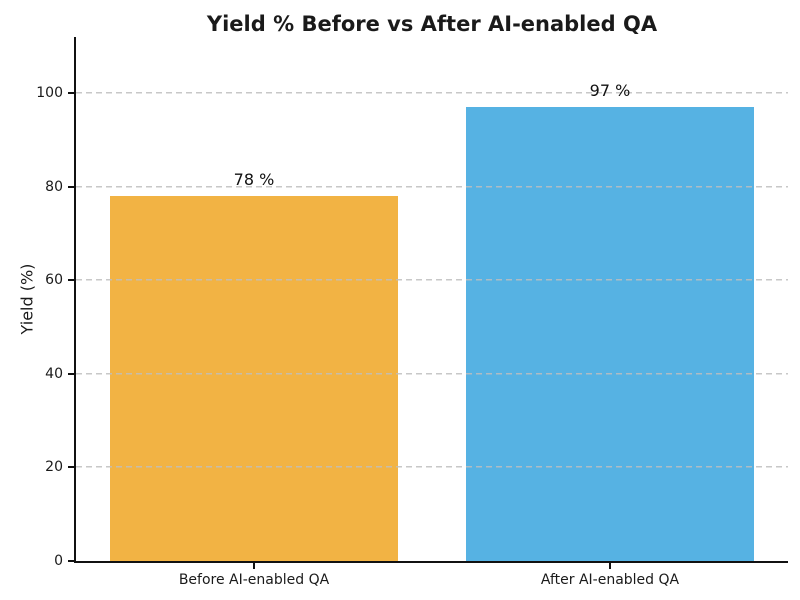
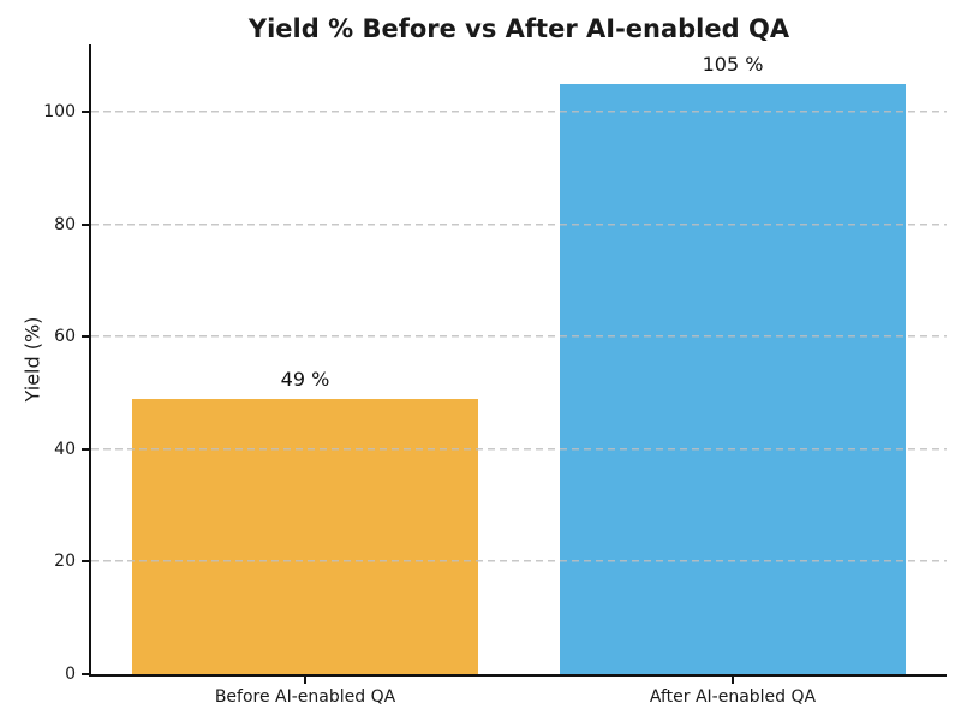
Before AI-enabled QA: 78 -> 49
After AI-enabled QA: 97 -> 105
